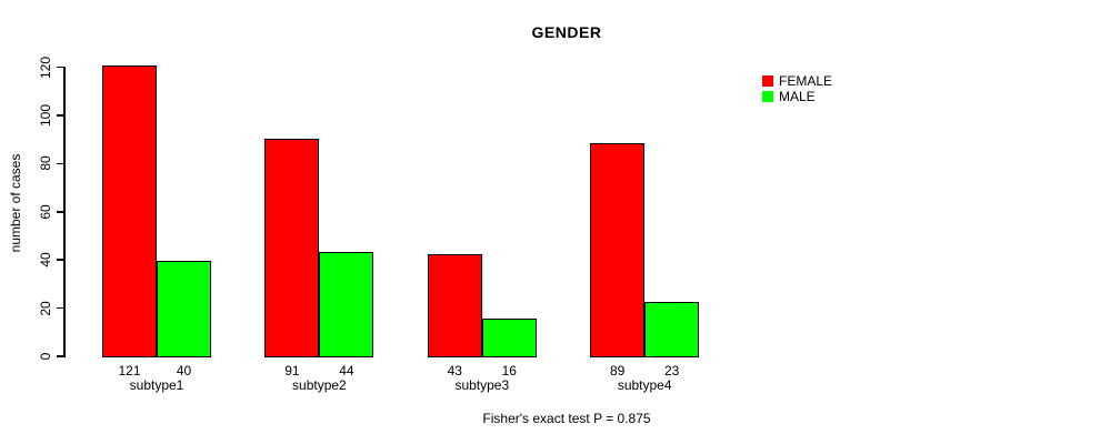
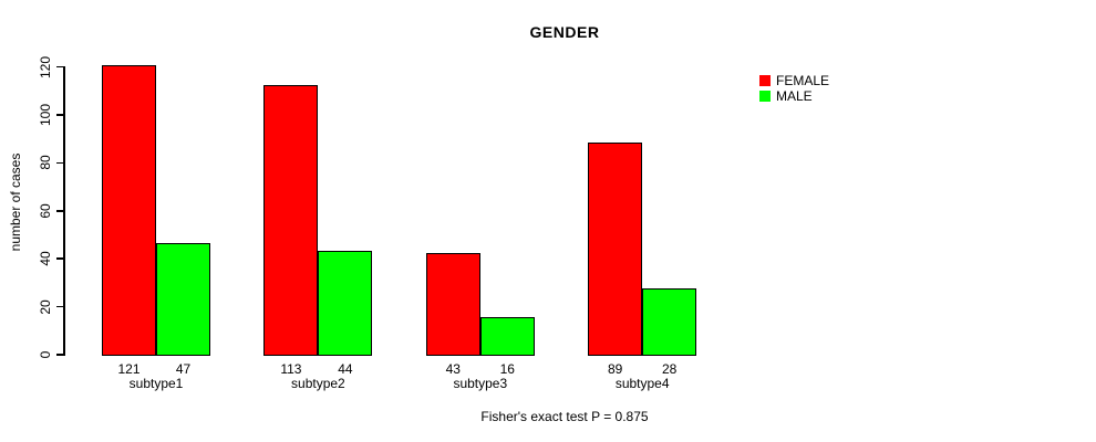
MALE/subtype1: 40 -> 47
FEMALE/subtype2: 91 -> 113
MALE/subtype4: 23 -> 28
